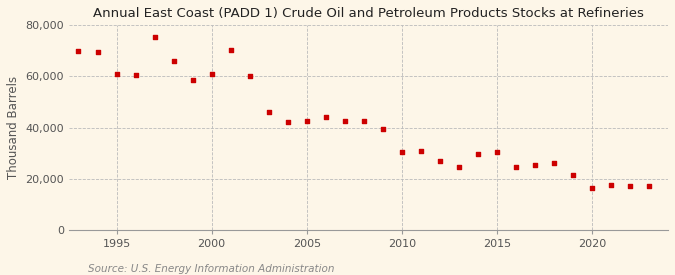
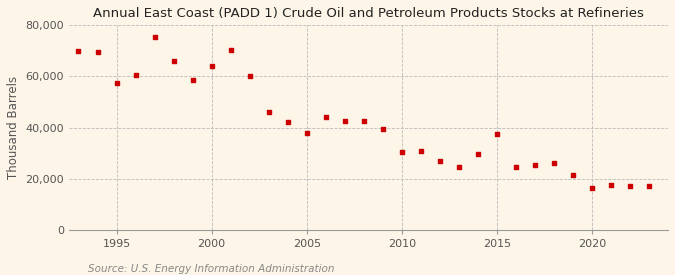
1995: 61,000 -> 57,500
2000: 61,000 -> 64,000
2005: 42,500 -> 38,000
2015: 30,500 -> 37,500
